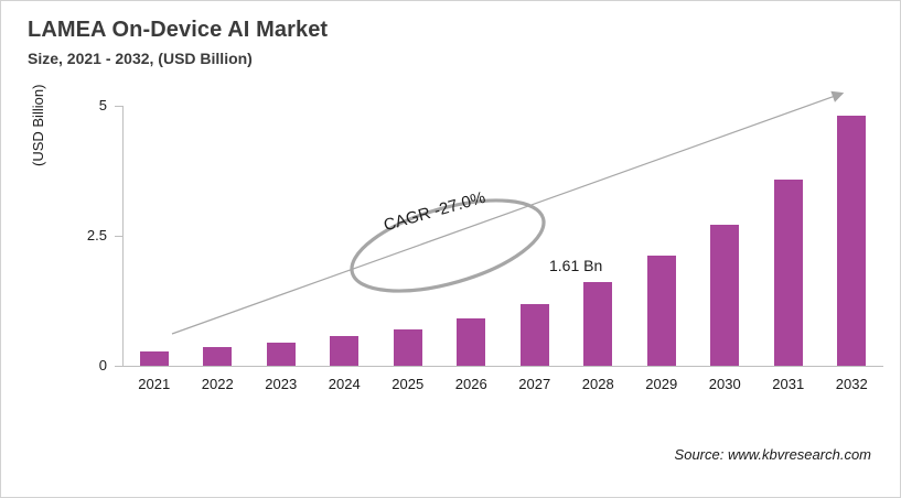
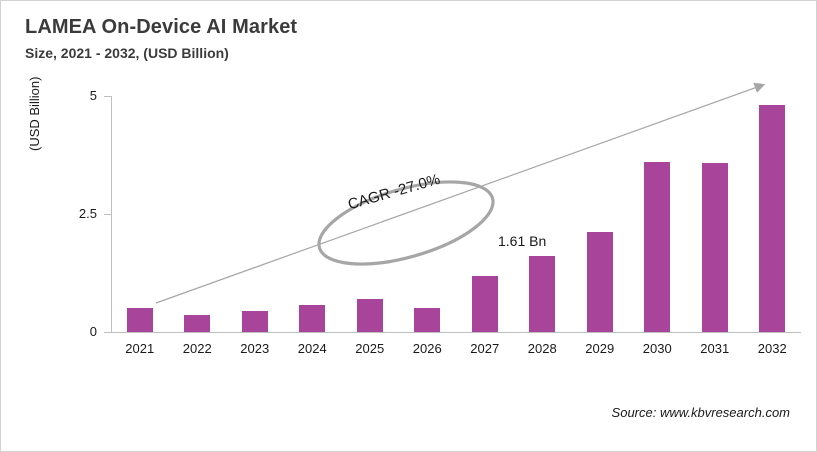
2021: 0.3 -> 0.5
2026: 0.9 -> 0.5
2030: 2.7 -> 3.6
